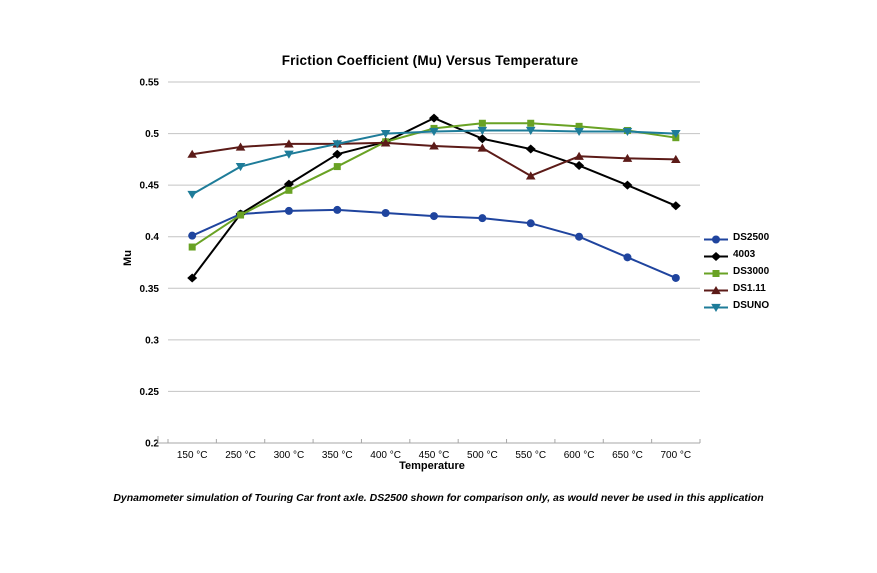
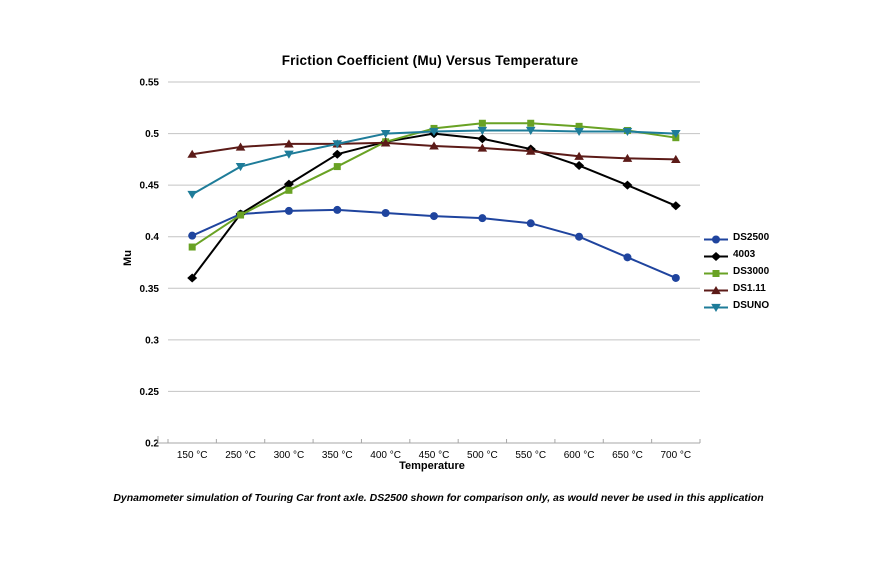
4003/450 °C: 0.515 -> 0.500
DS1.11/550 °C: 0.459 -> 0.483
